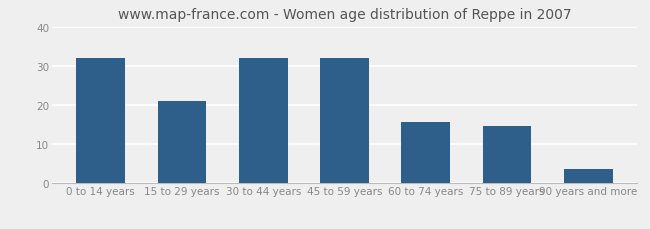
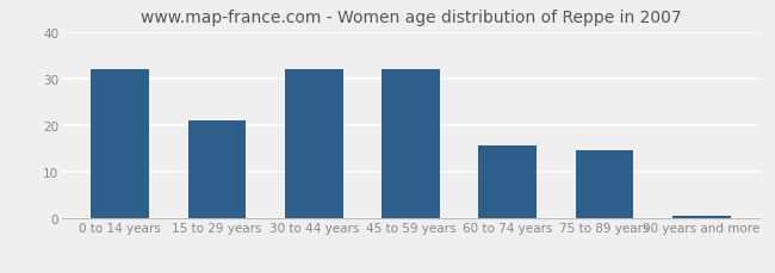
90 years and more: 3.5 -> 0.5
